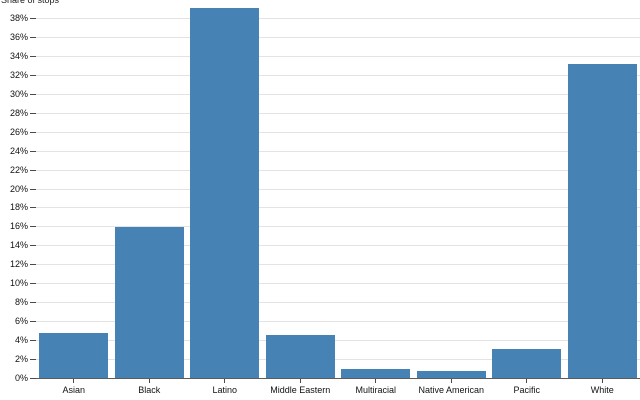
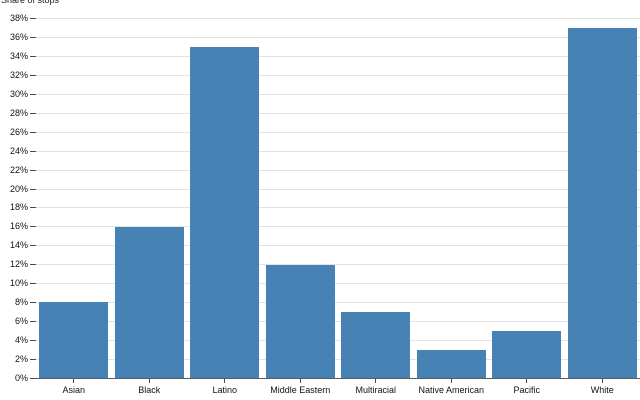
Asian: 5% -> 8%
Latino: 39% -> 35%
Middle Eastern: 4% -> 12%
Multiracial: 1% -> 7%
Native American: 1% -> 3%
Pacific: 3% -> 5%
White: 33% -> 37%
